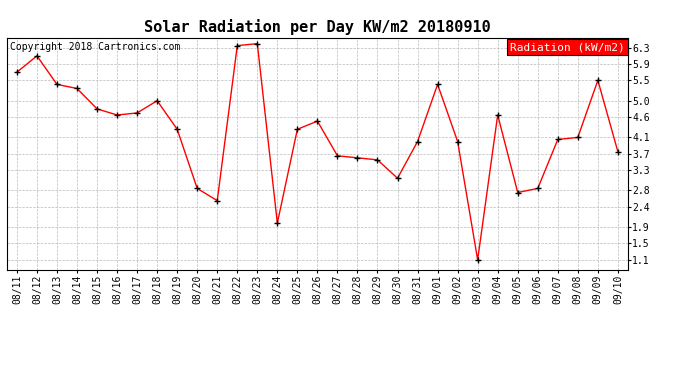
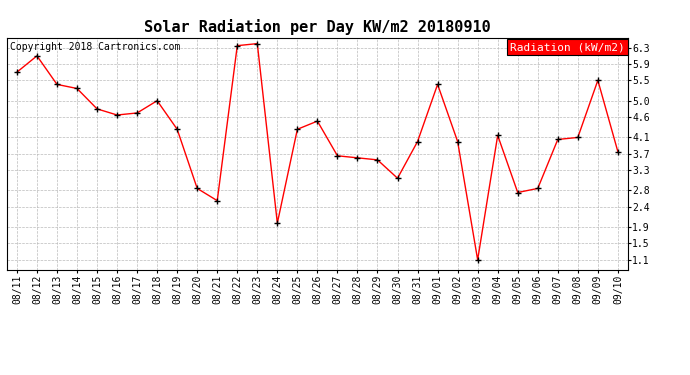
09/04: 4.65 -> 4.15
